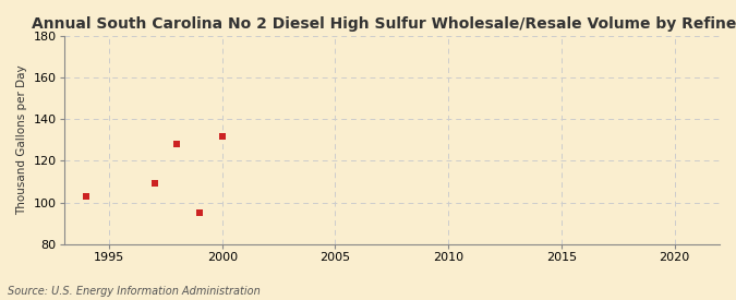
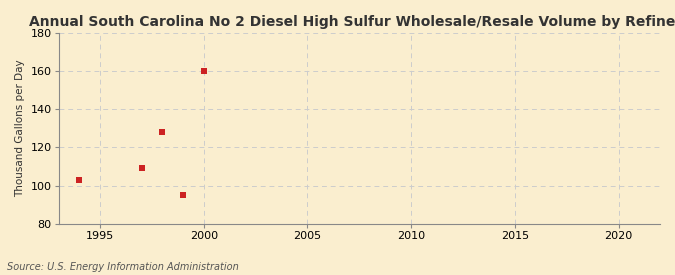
2000: 132 -> 160
